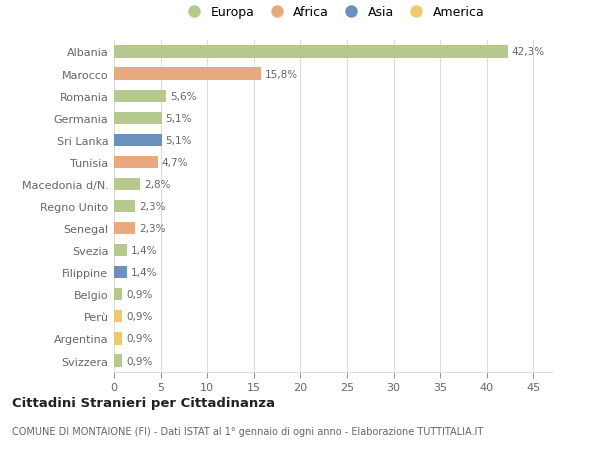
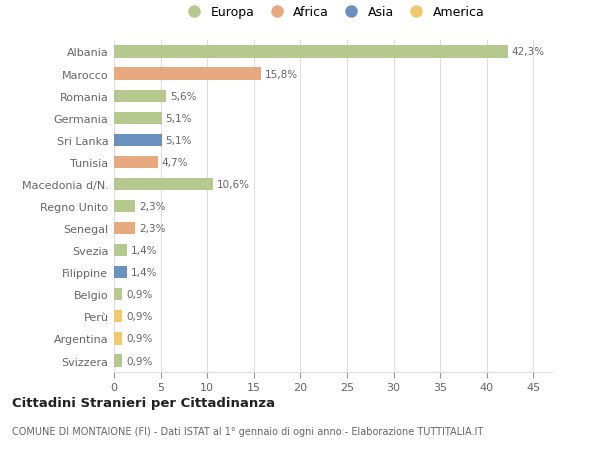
Macedonia d/N.: 2,8% -> 10,6%
